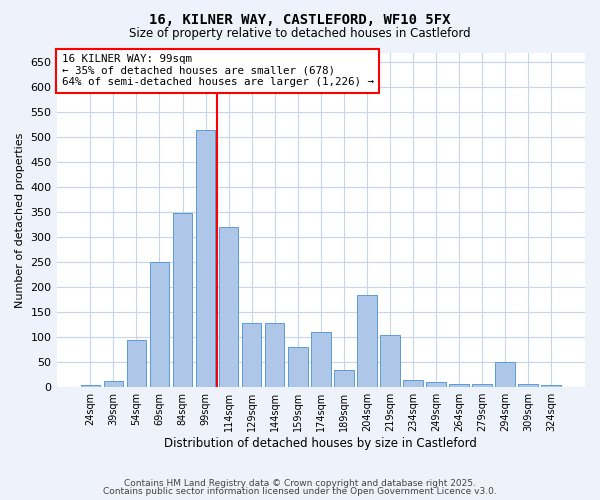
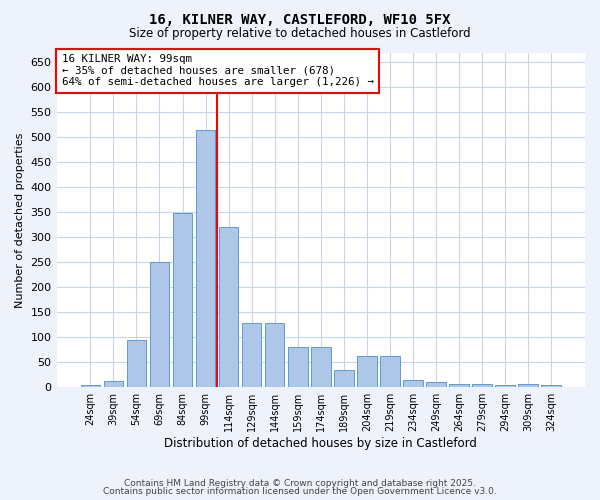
174sqm: 110 -> 80
204sqm: 185 -> 63
219sqm: 105 -> 63
294sqm: 50 -> 5
